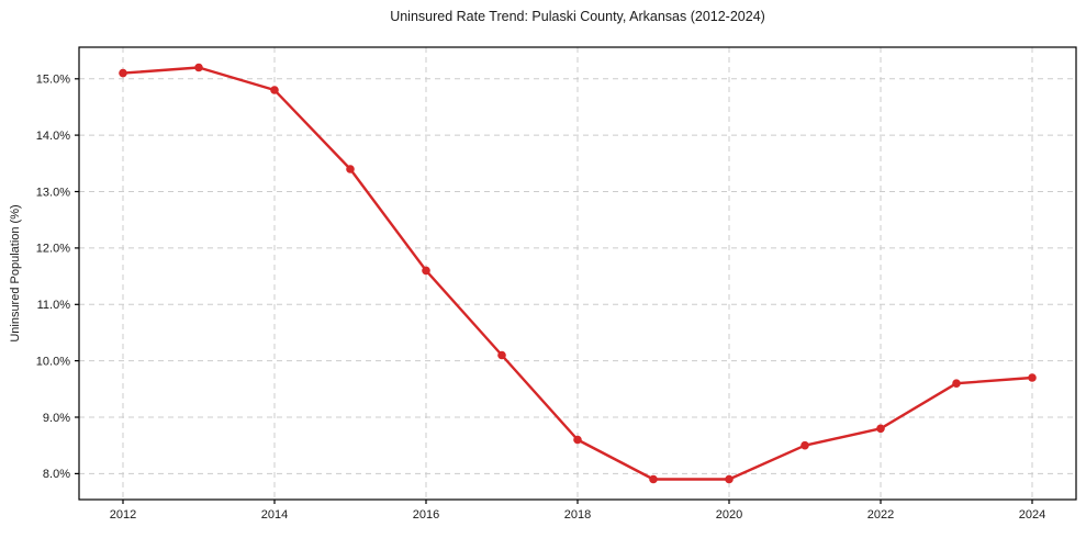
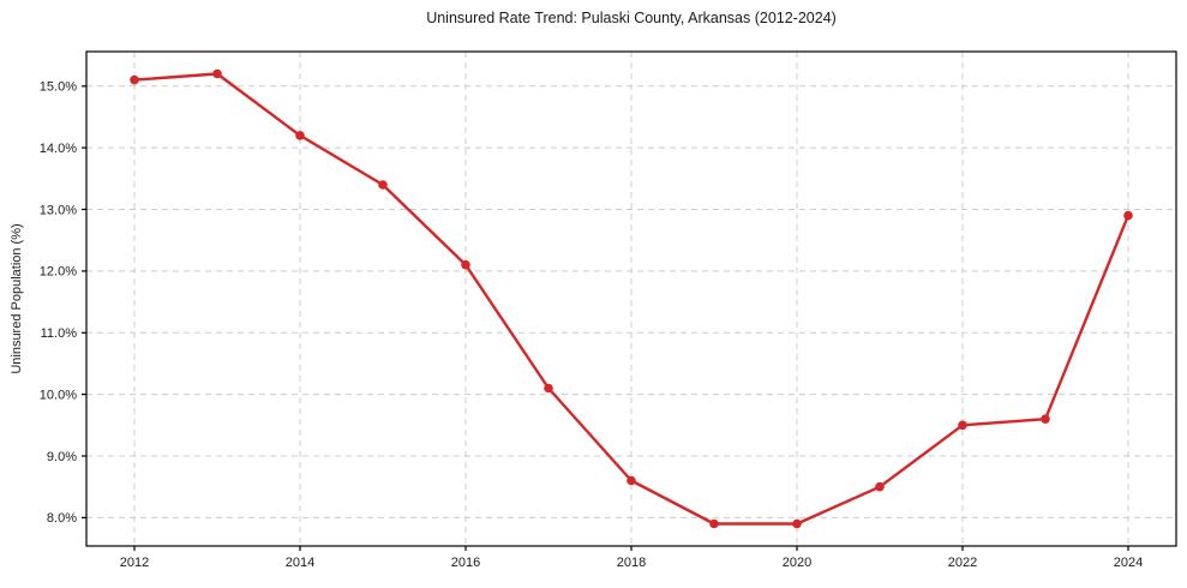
2014: 14.8% -> 14.2%
2016: 11.6% -> 12.1%
2022: 8.8% -> 9.5%
2024: 9.7% -> 12.9%
